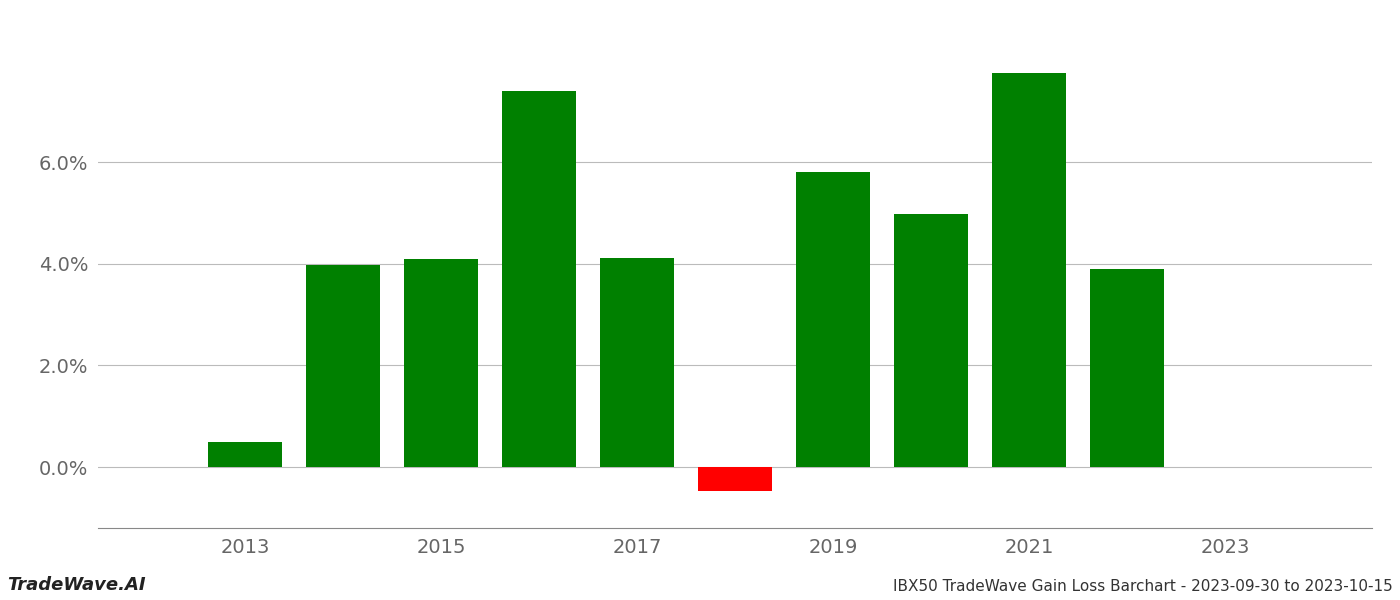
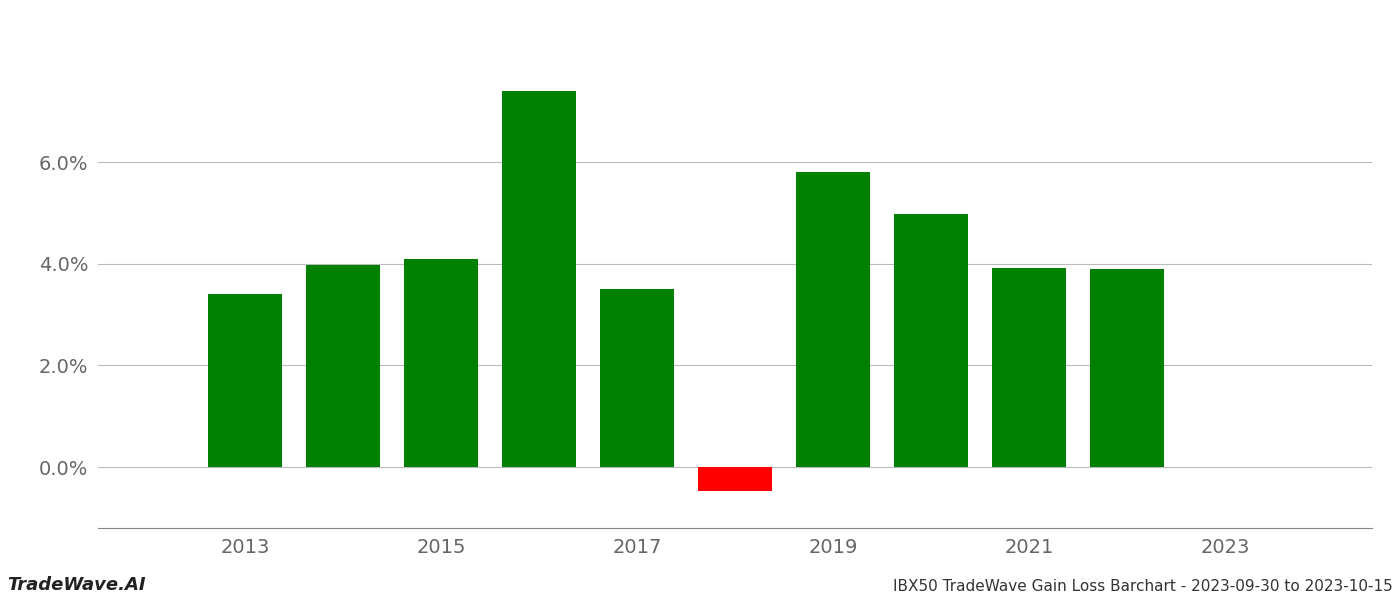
2013: 0.50% -> 3.40%
2017: 4.12% -> 3.50%
2021: 7.76% -> 3.92%
